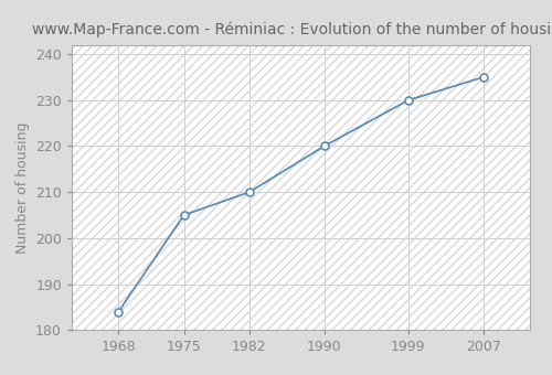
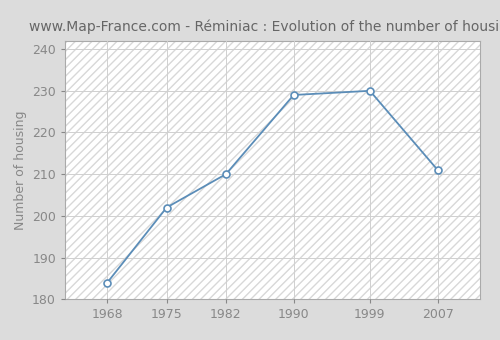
1975: 205 -> 202
1990: 220 -> 229
2007: 235 -> 211
